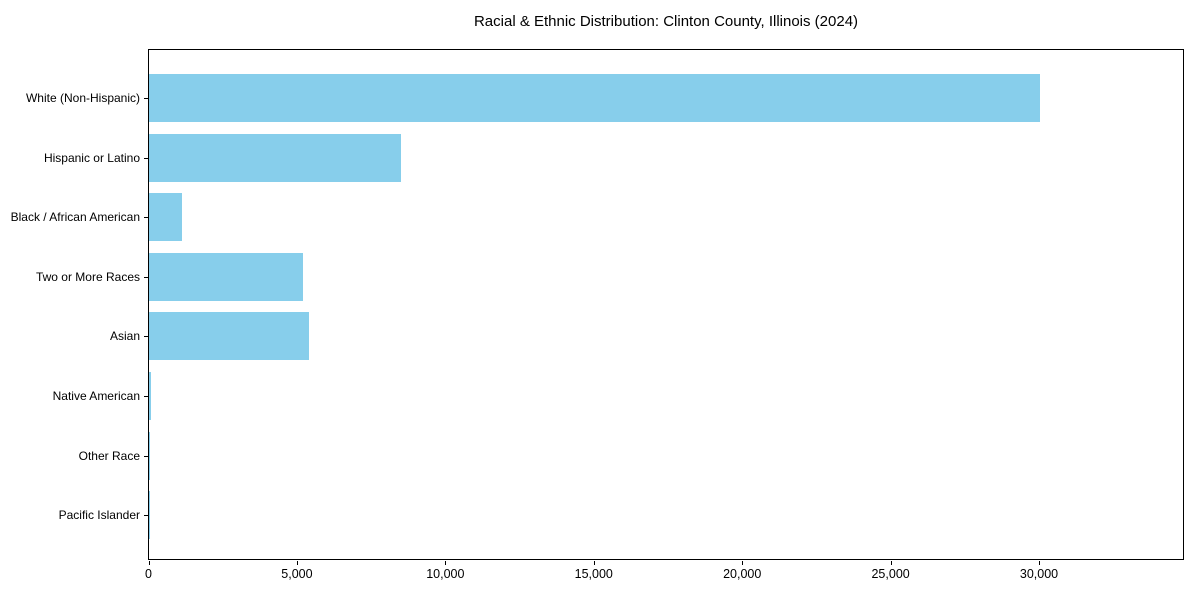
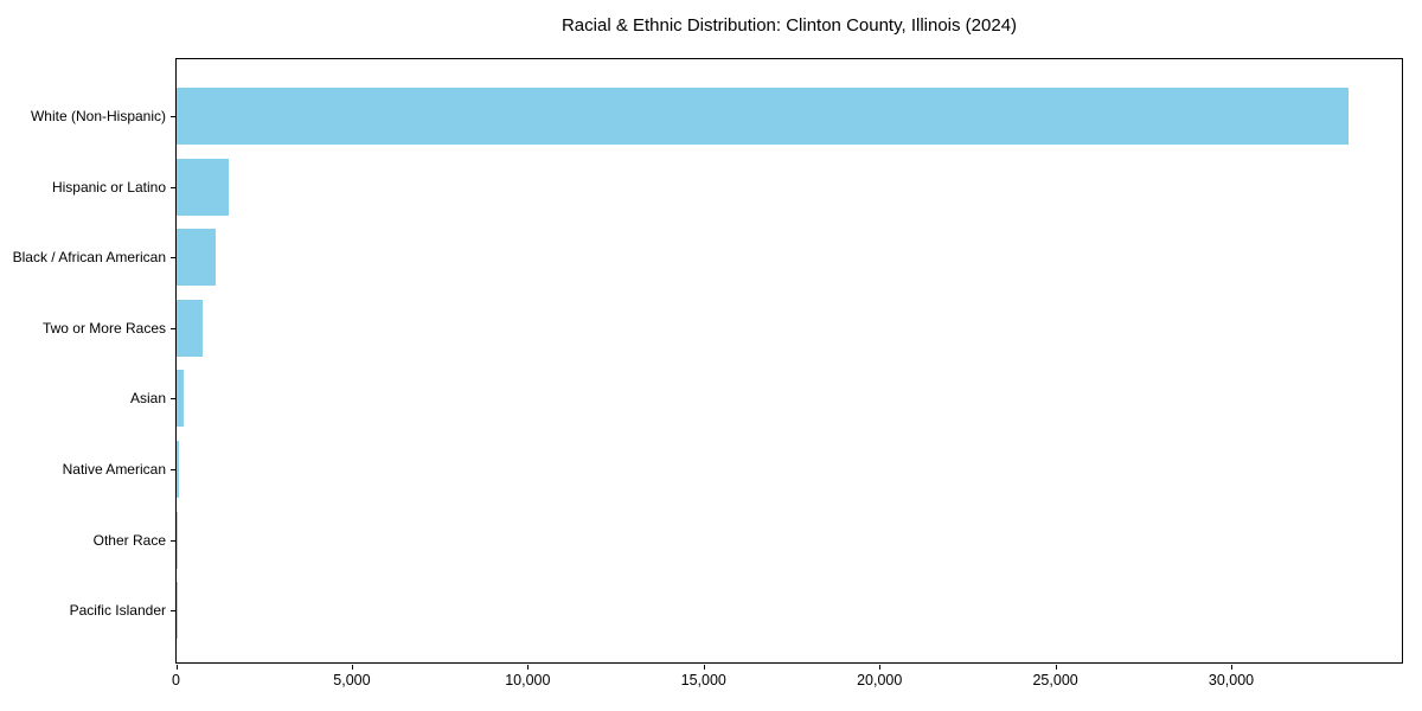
White (Non-Hispanic): 30000 -> 33300
Hispanic or Latino: 8500 -> 1500
Two or More Races: 5200 -> 800
Asian: 5400 -> 200
